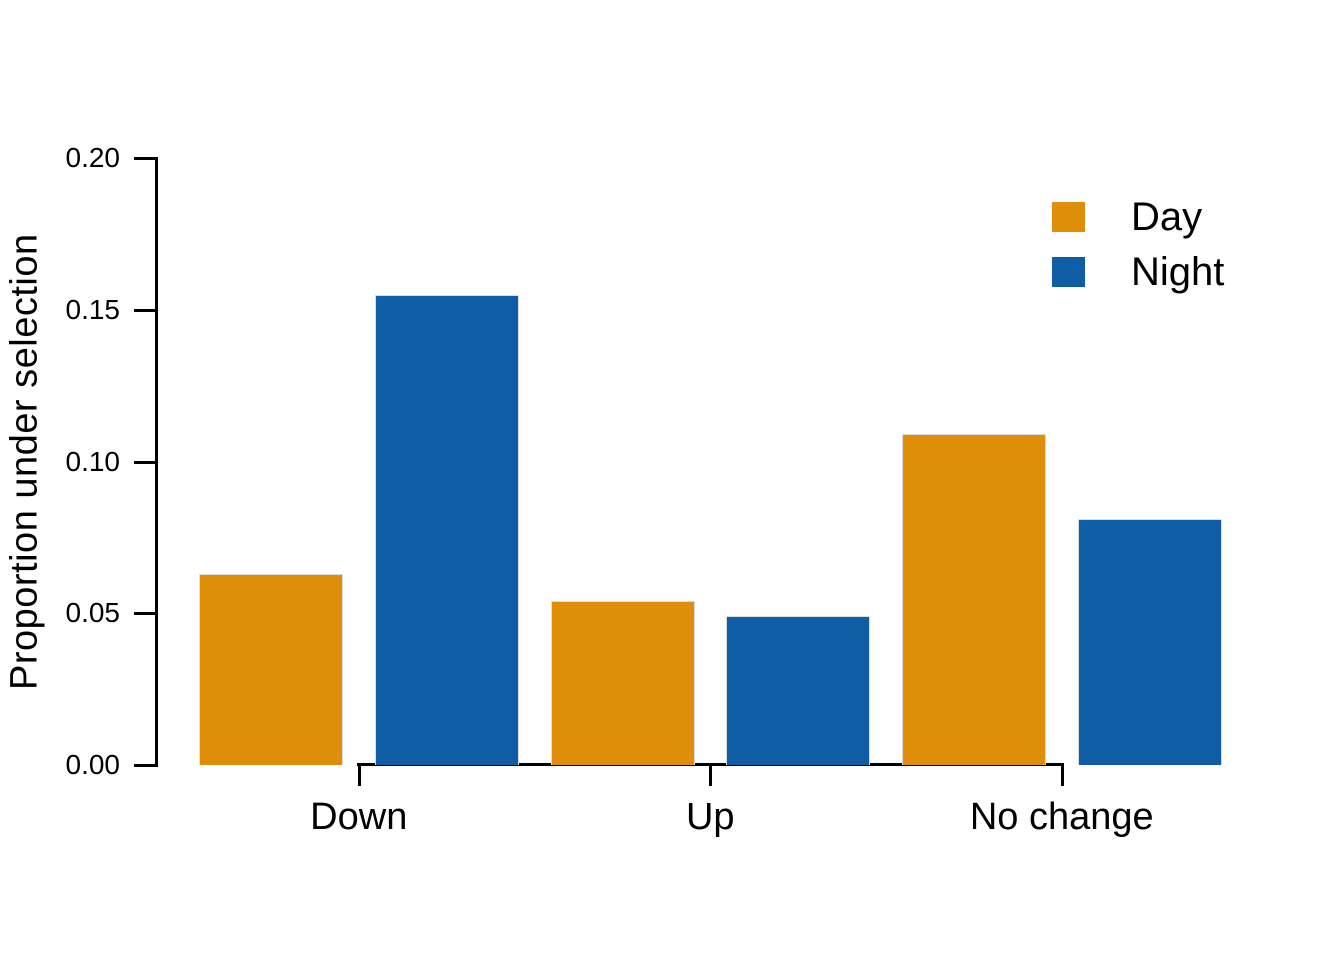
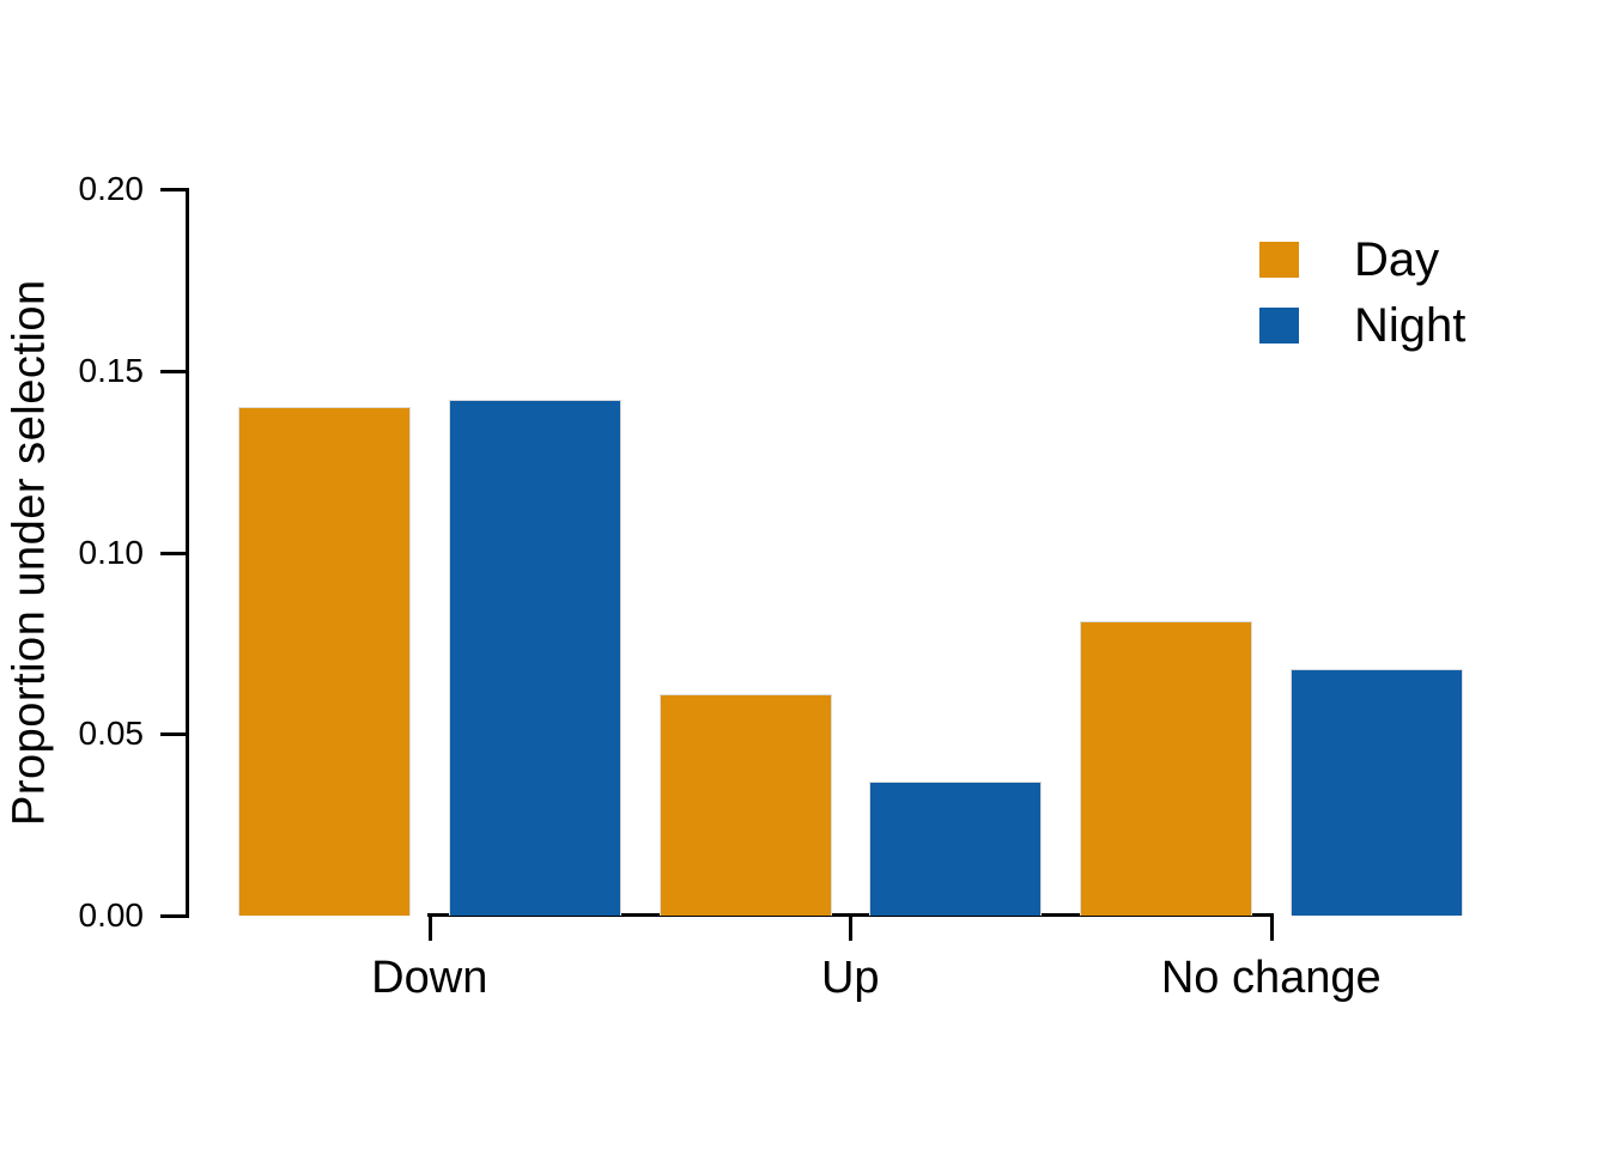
Day/Down: 0.063 -> 0.140
Night/Down: 0.155 -> 0.142
Day/Up: 0.054 -> 0.061
Night/Up: 0.049 -> 0.037
Day/No change: 0.109 -> 0.081
Night/No change: 0.081 -> 0.068
